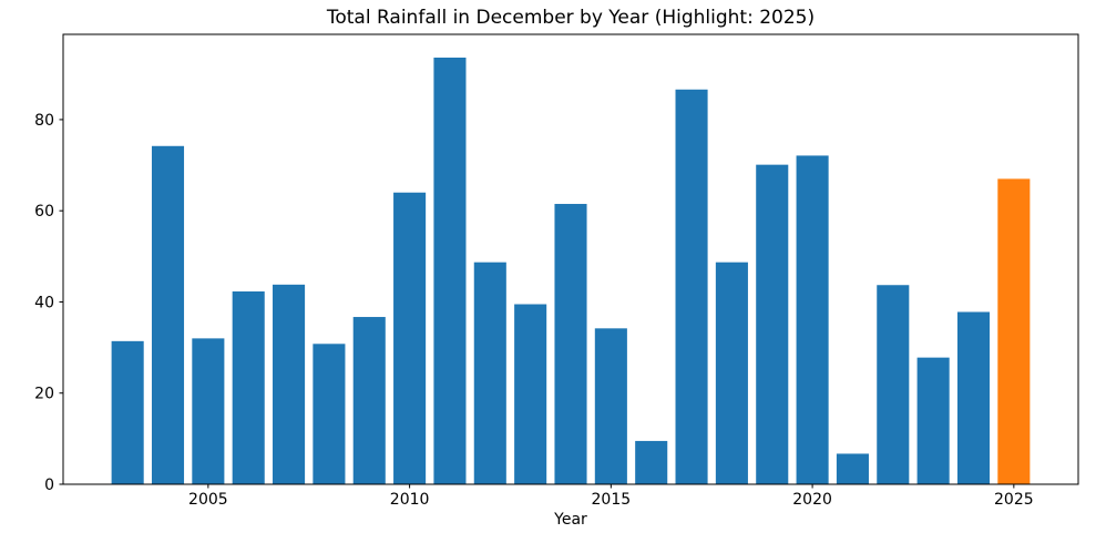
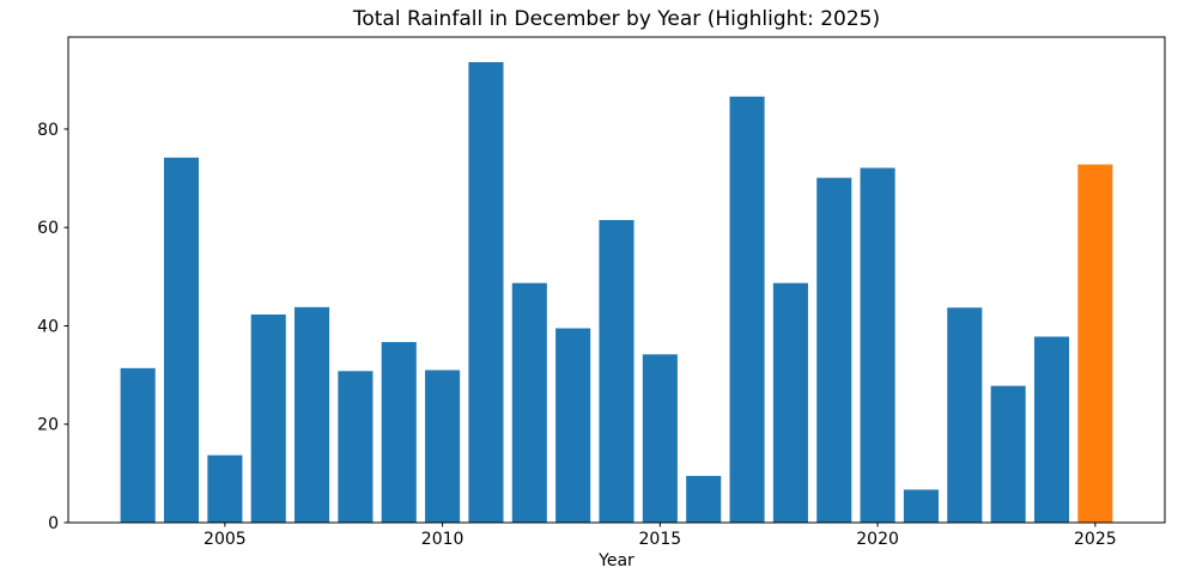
2005: 32 -> 14
2010: 64 -> 31
2025: 67 -> 73
